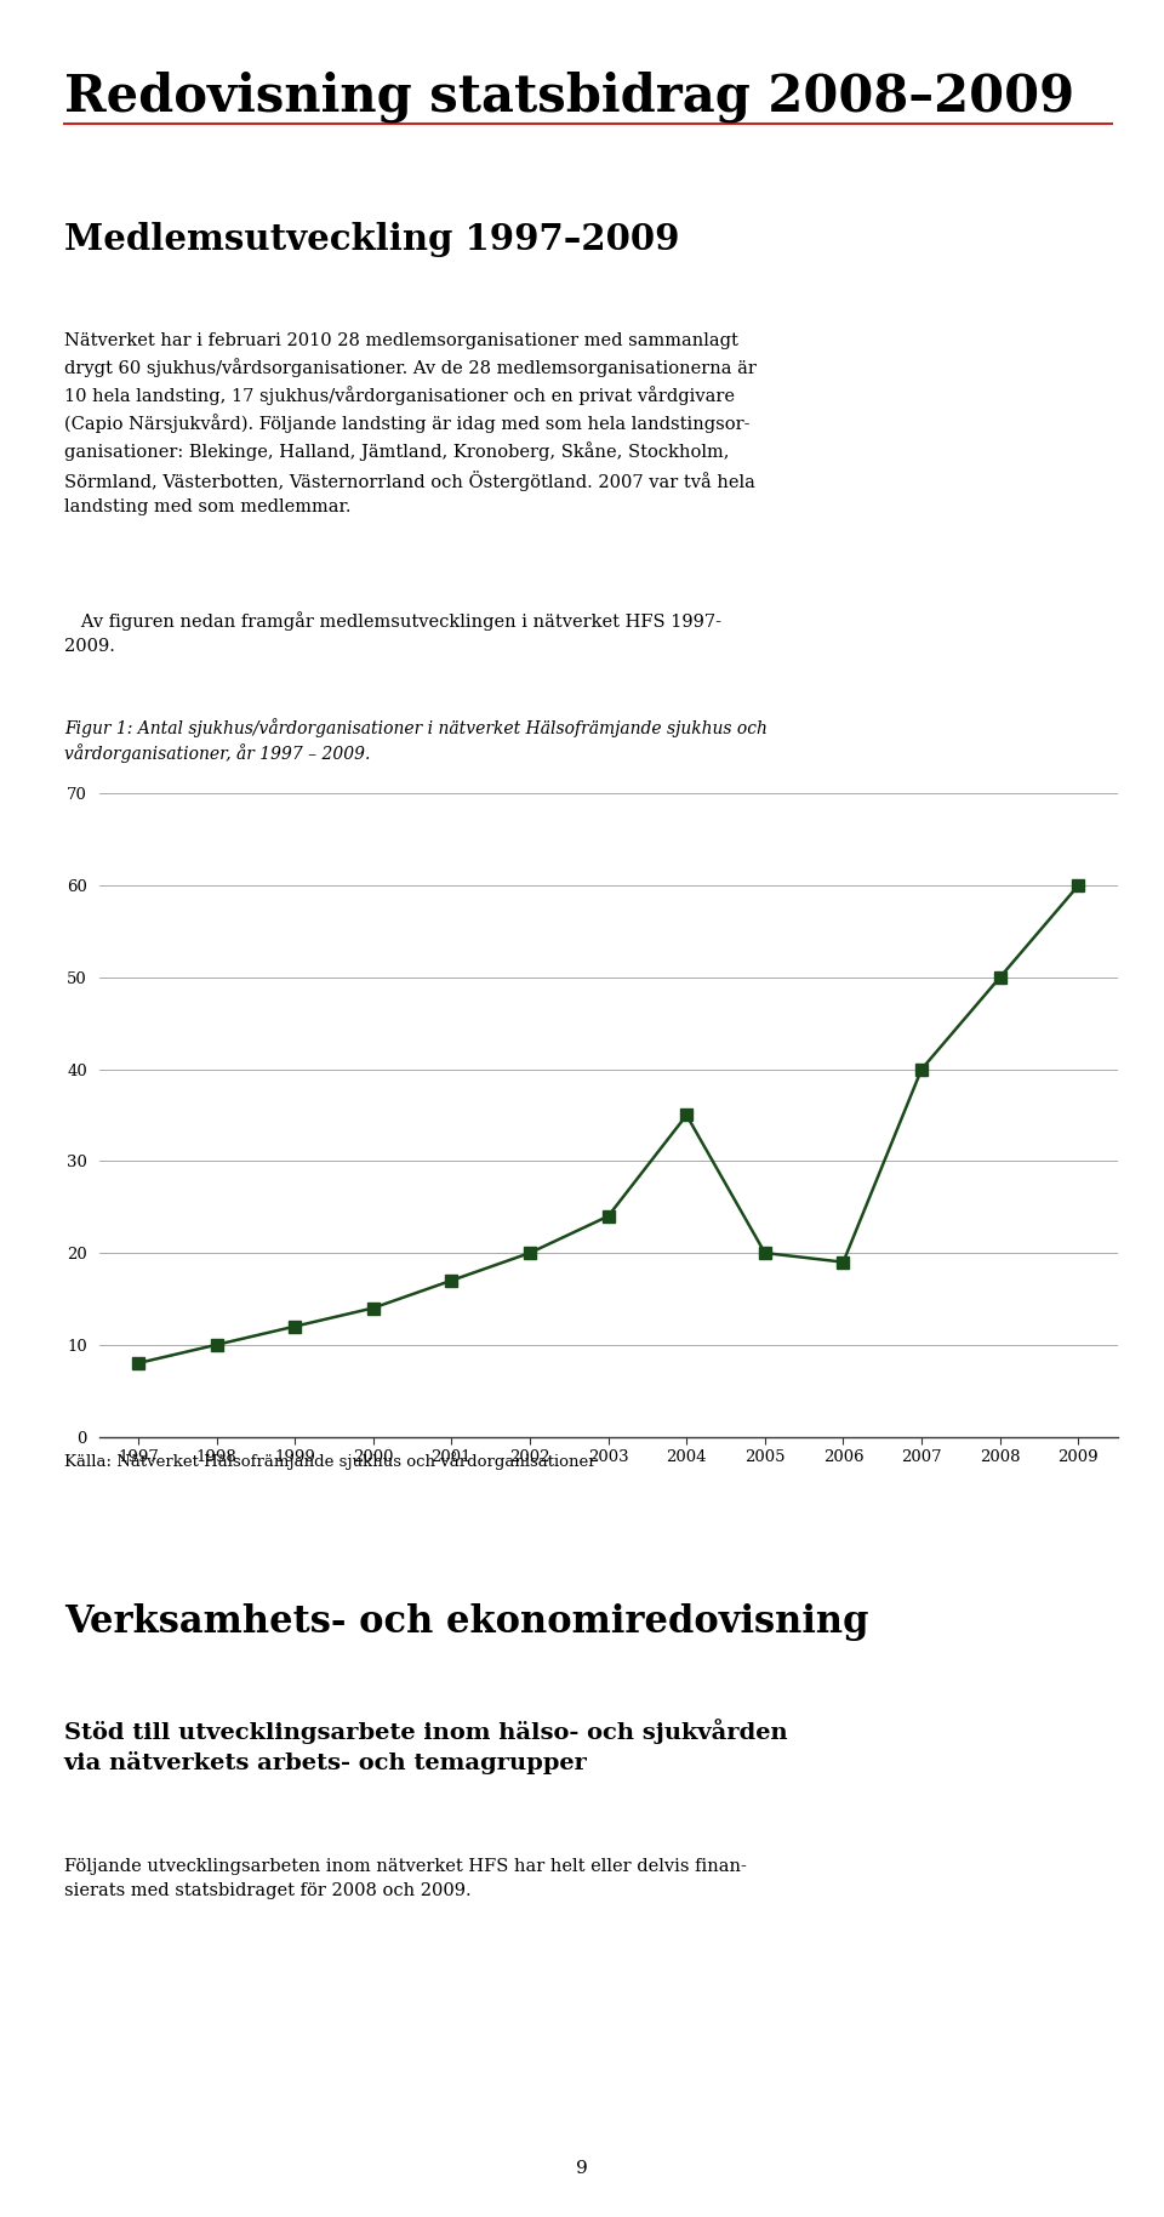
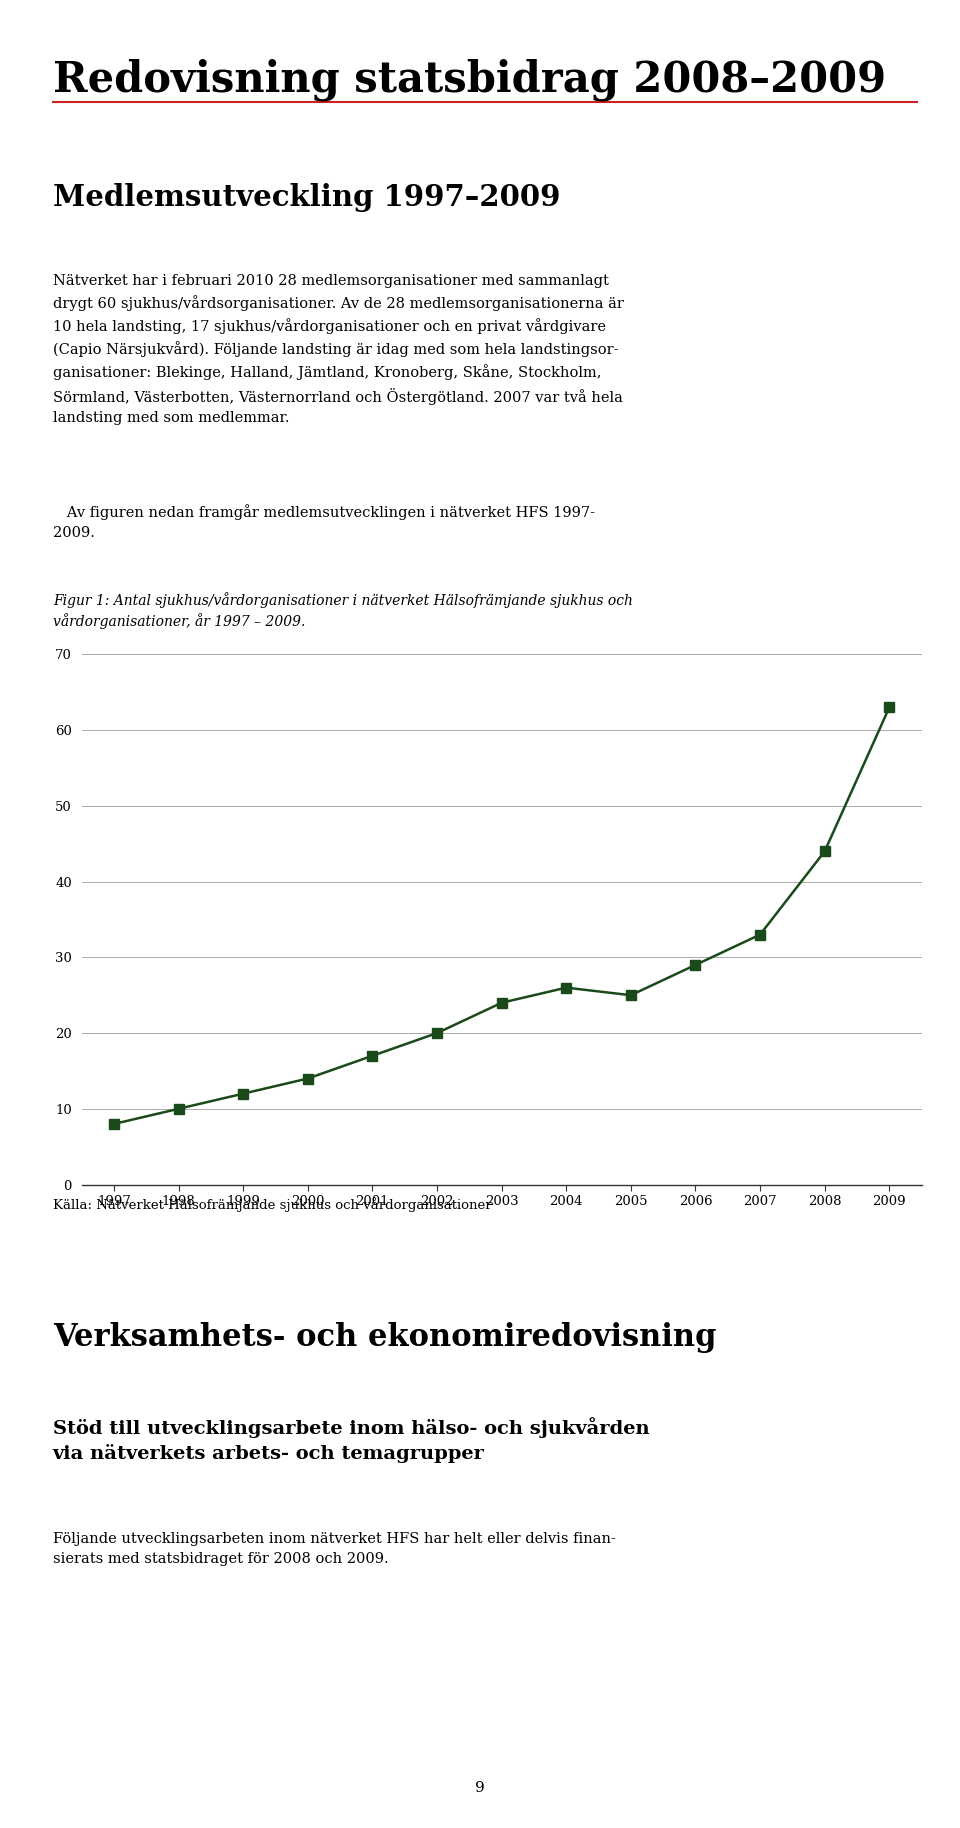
2004: 35 -> 26
2005: 20 -> 25
2006: 19 -> 29
2007: 40 -> 33
2008: 50 -> 44
2009: 60 -> 63
